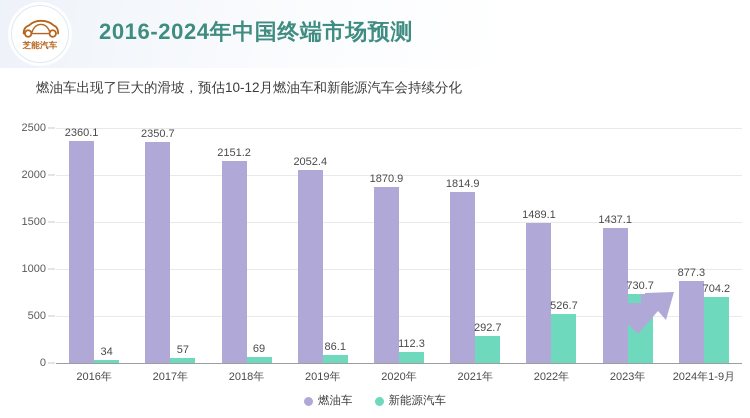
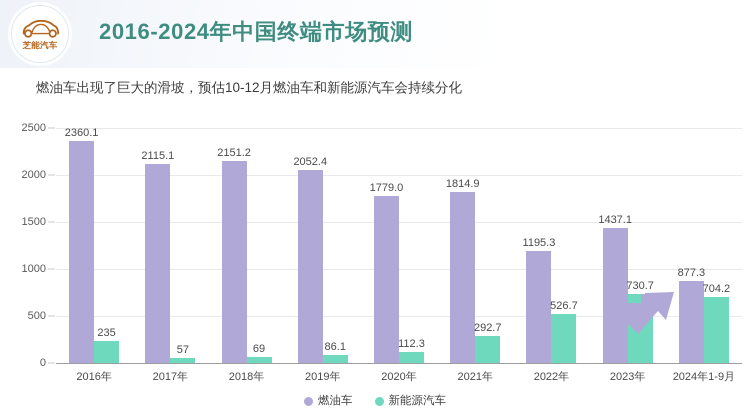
新能源汽车/2016年: 34 -> 235
燃油车/2017年: 2350.7 -> 2115.1
燃油车/2020年: 1870.9 -> 1779.0
燃油车/2022年: 1489.1 -> 1195.3
